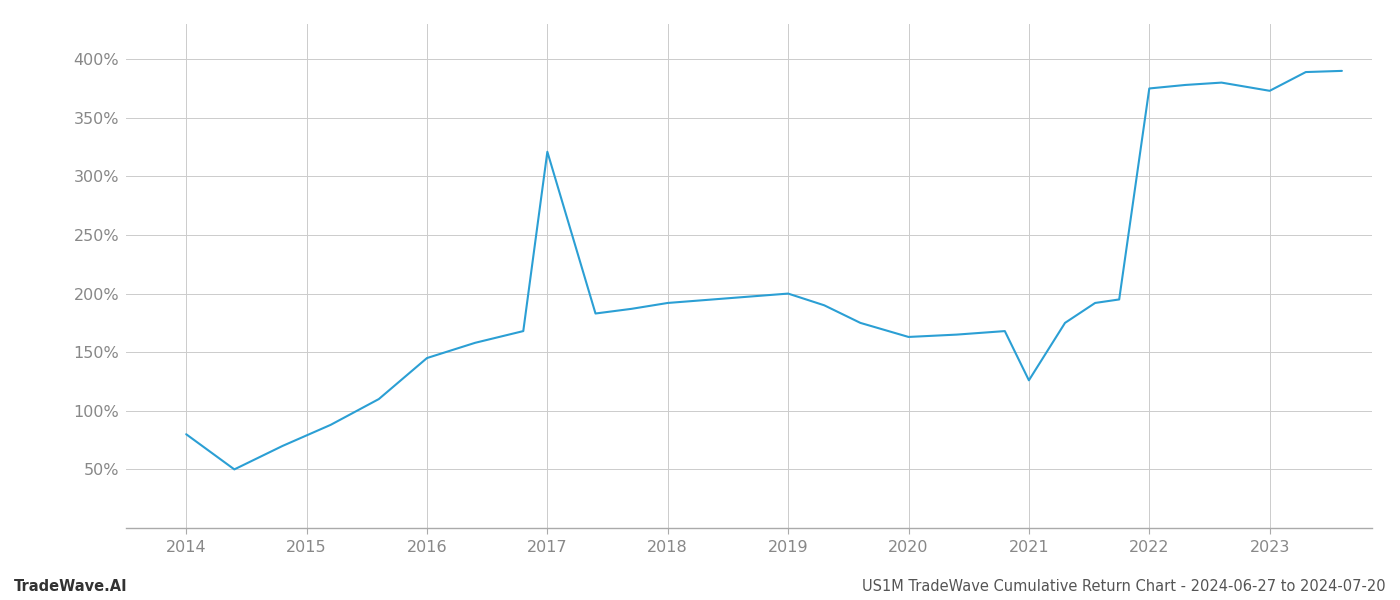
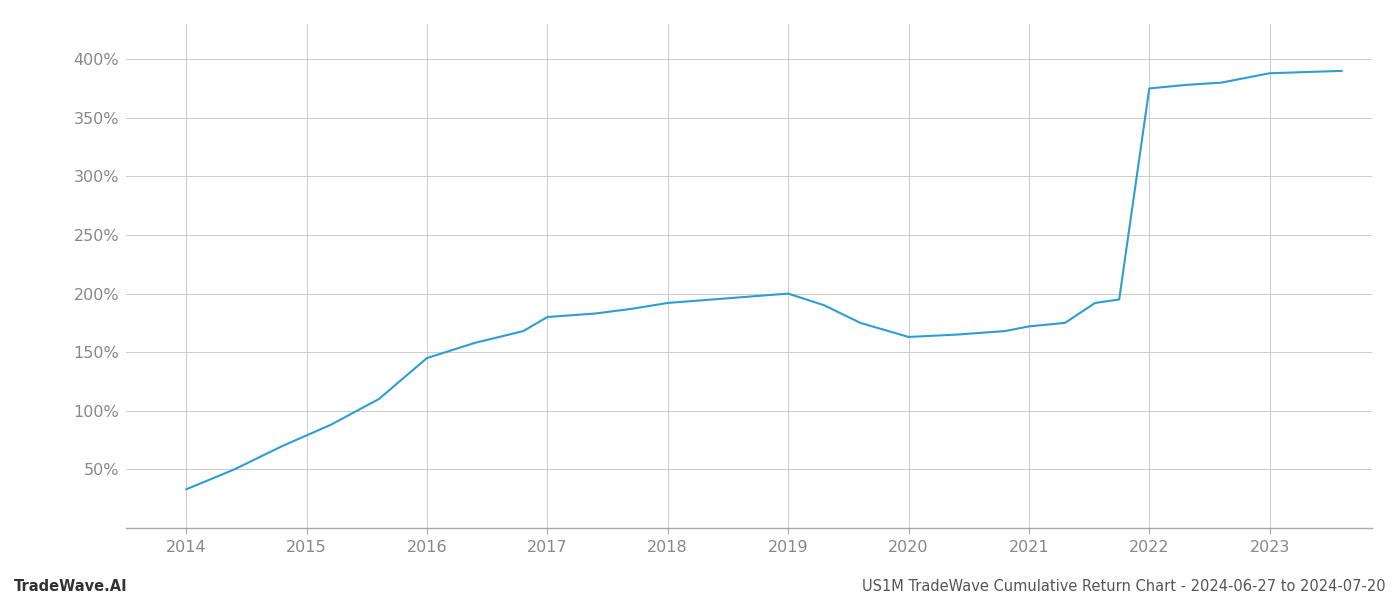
2014: 80% -> 33%
2017: 321% -> 180%
2021: 126% -> 172%
2023: 373% -> 388%
